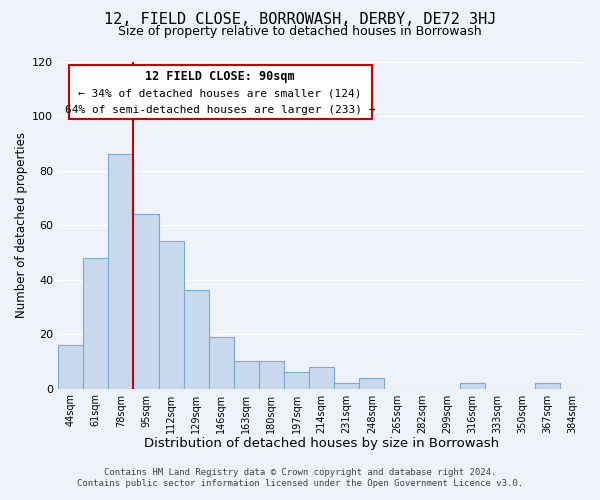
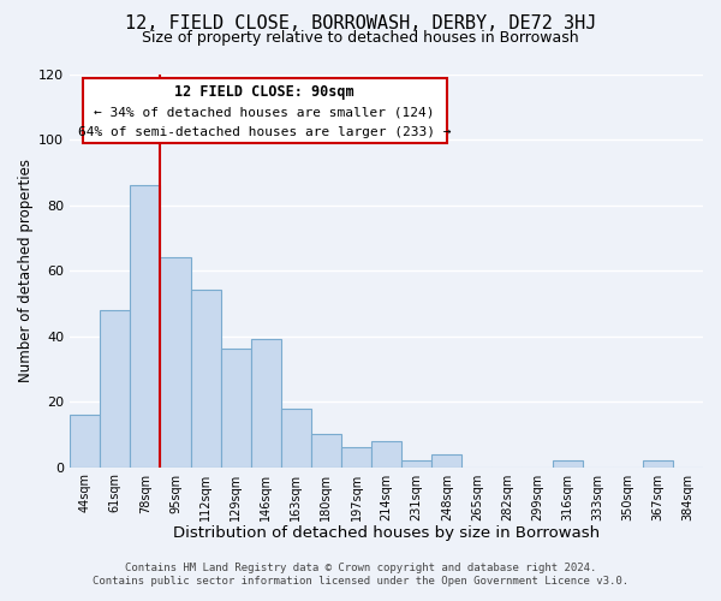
146sqm: 19 -> 39
163sqm: 10 -> 18
